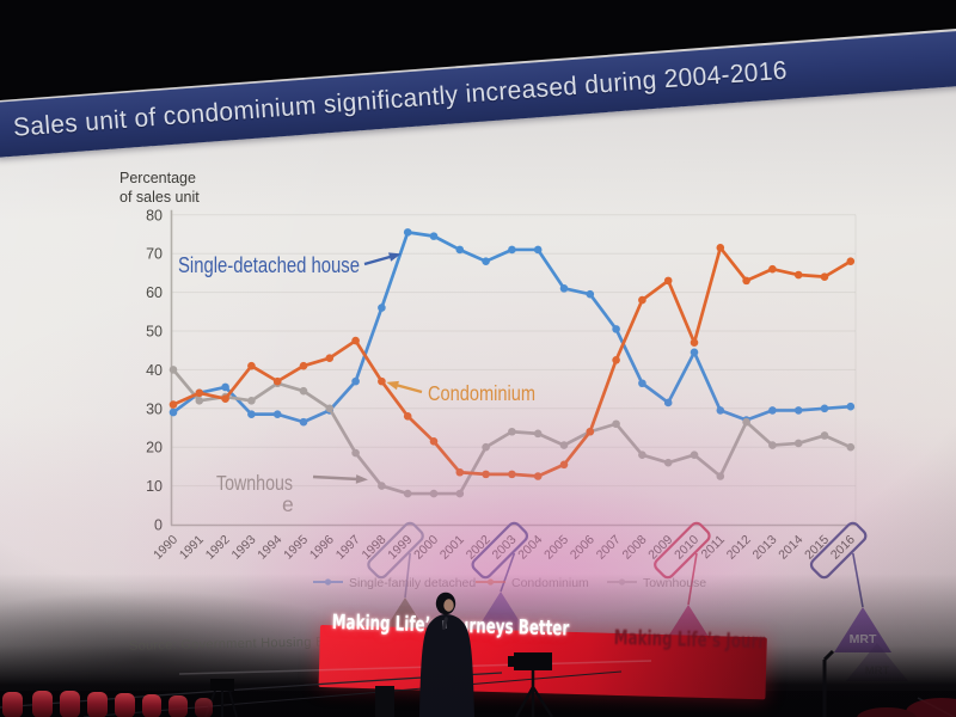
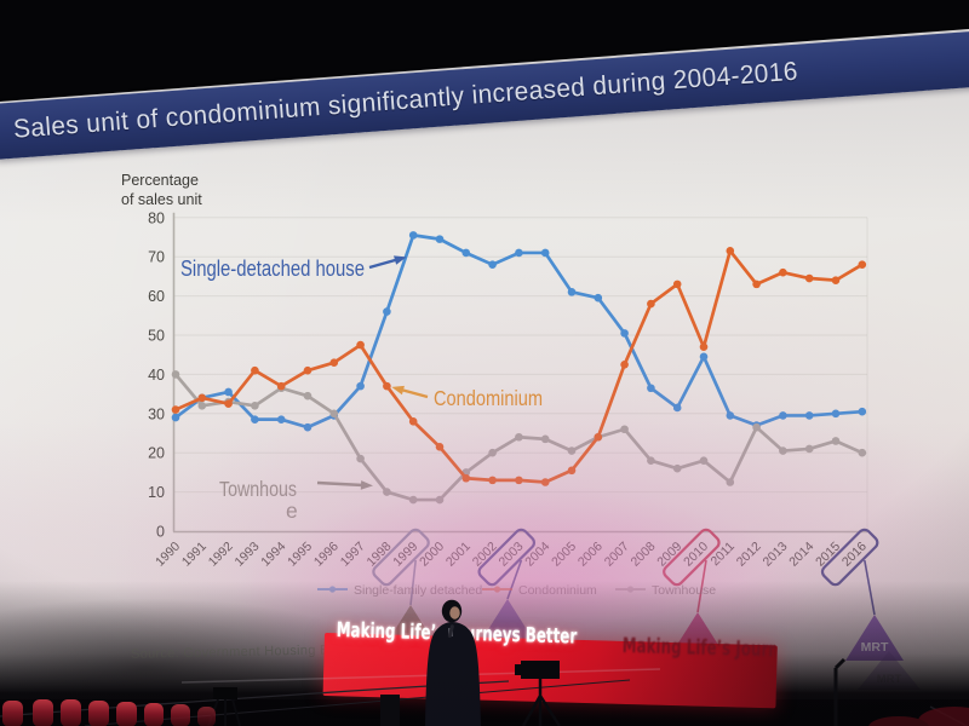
Townhouse/2001: 8 -> 15
